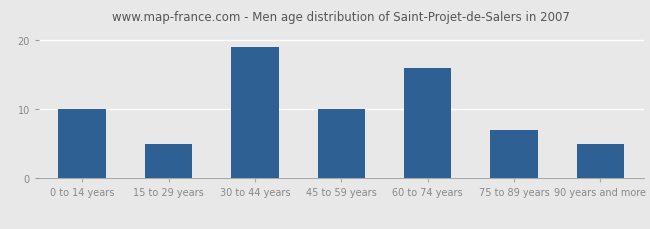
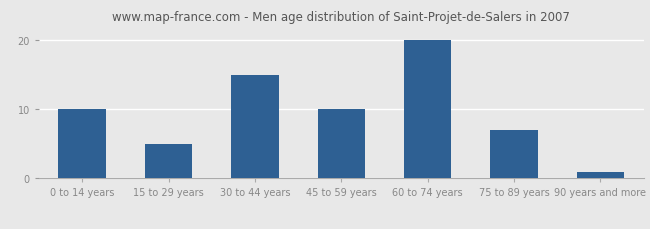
30 to 44 years: 19 -> 15
60 to 74 years: 16 -> 20
90 years and more: 5 -> 1
